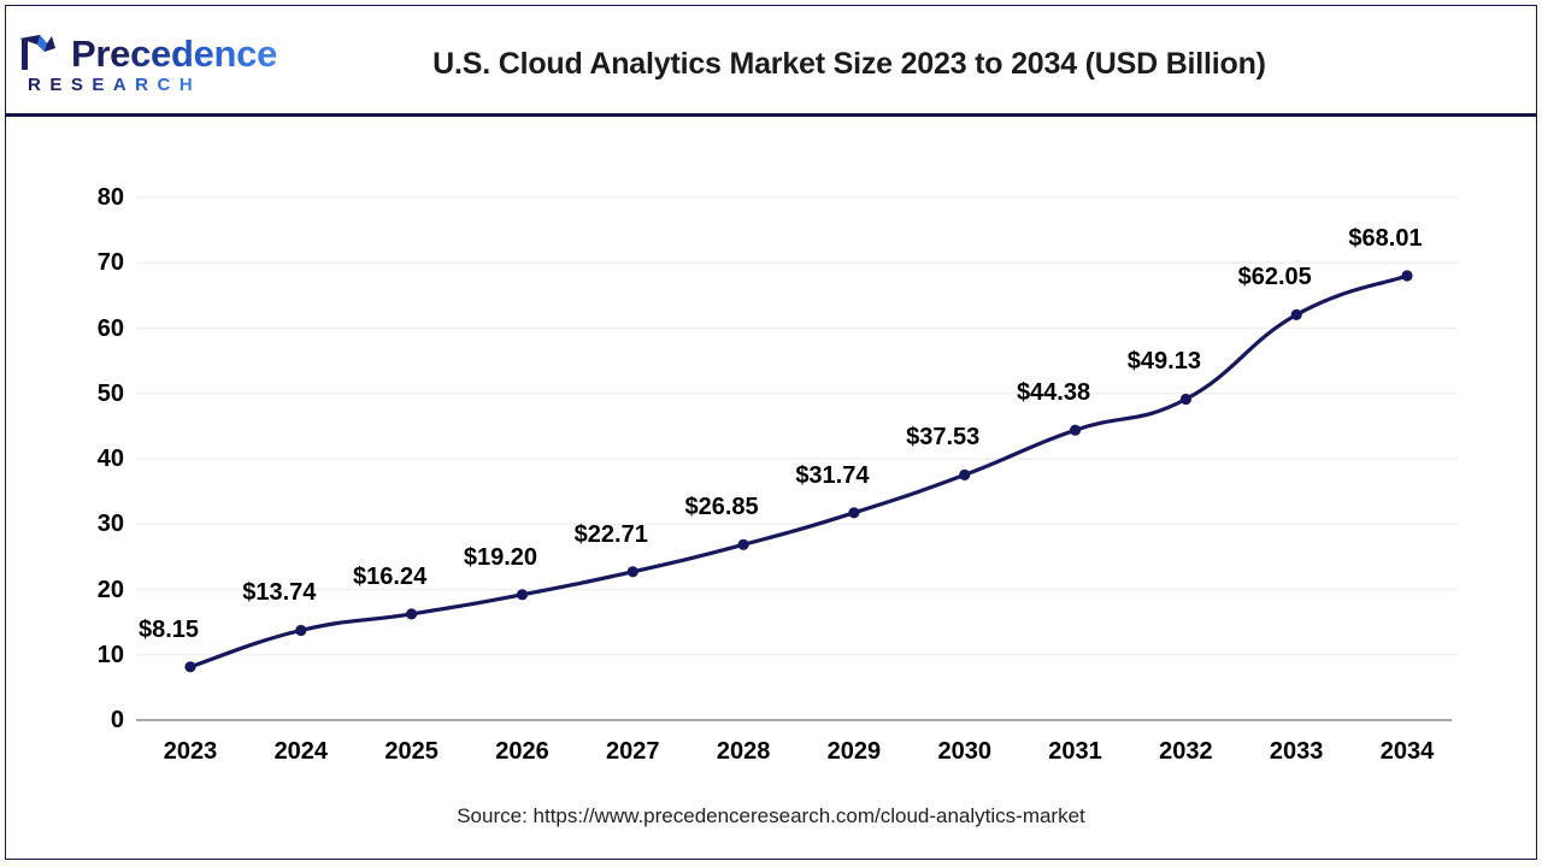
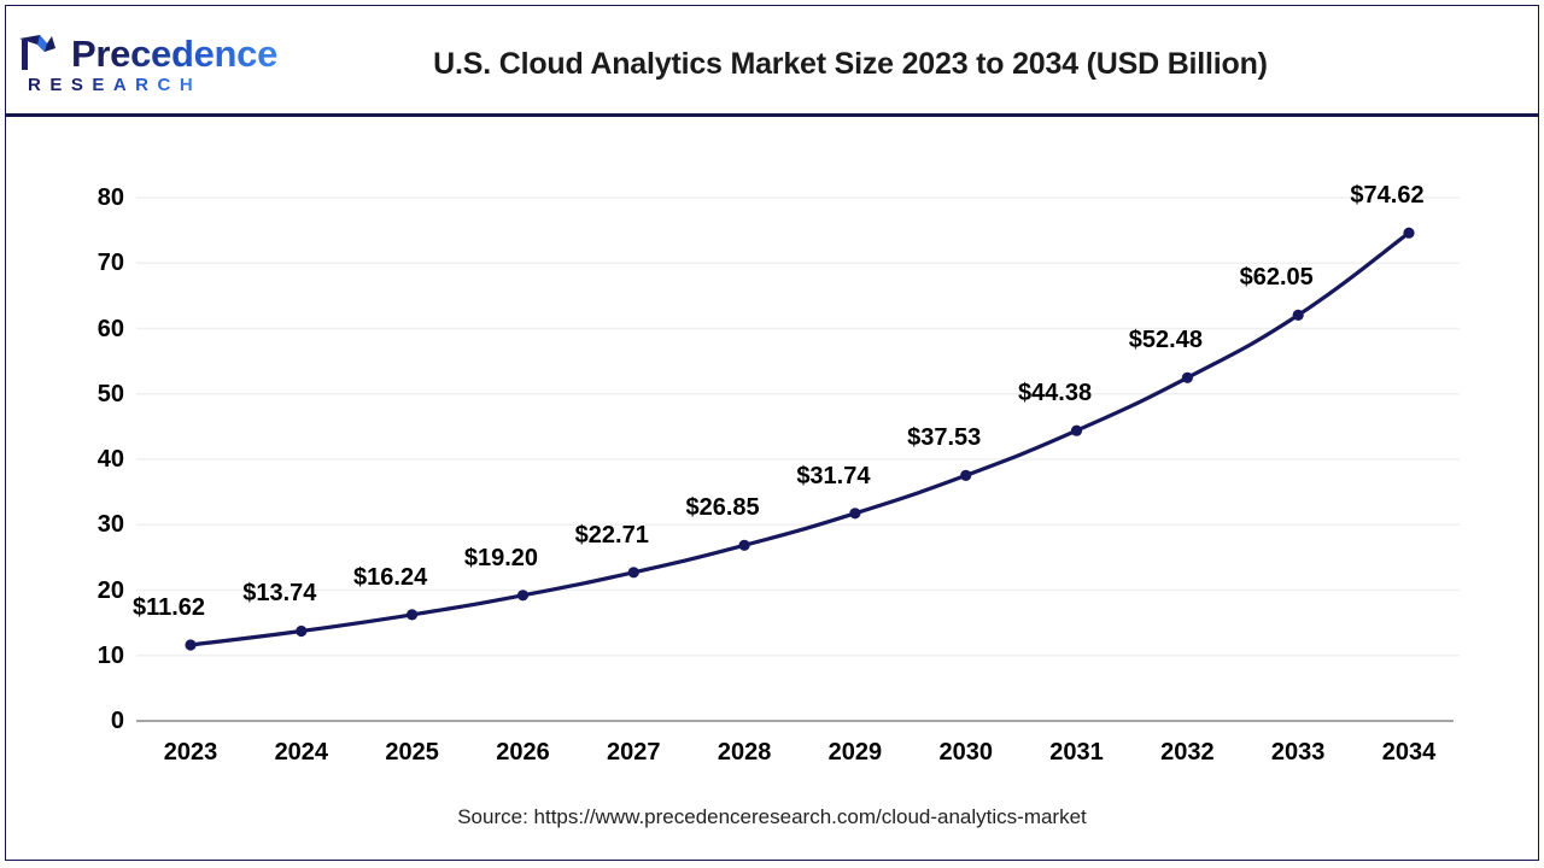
2023: $8.15 -> $11.62
2032: $49.13 -> $52.48
2034: $68.01 -> $74.62
